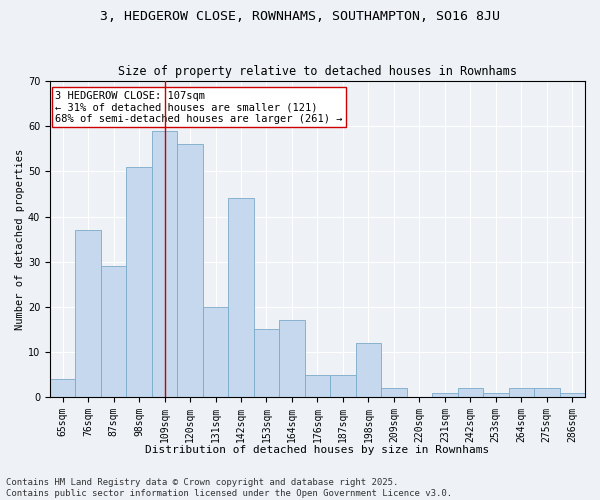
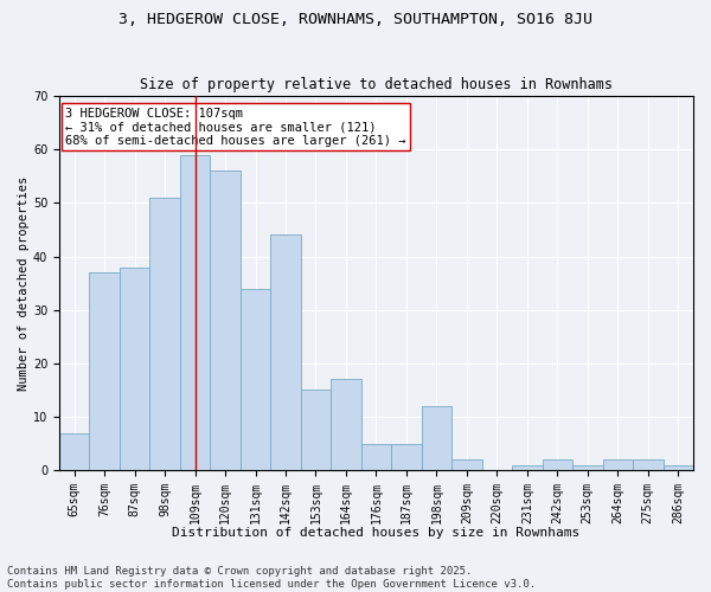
65sqm: 4 -> 7
87sqm: 29 -> 38
131sqm: 20 -> 34
